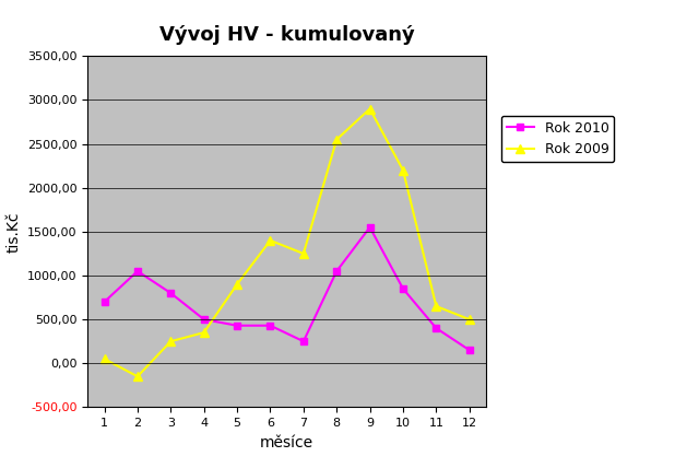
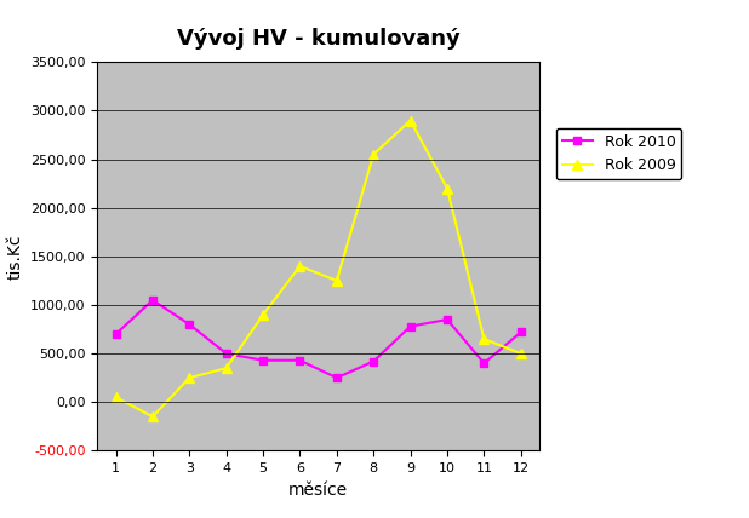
Rok 2010/8: 1050 -> 420
Rok 2010/9: 1550 -> 780
Rok 2010/12: 150 -> 720
